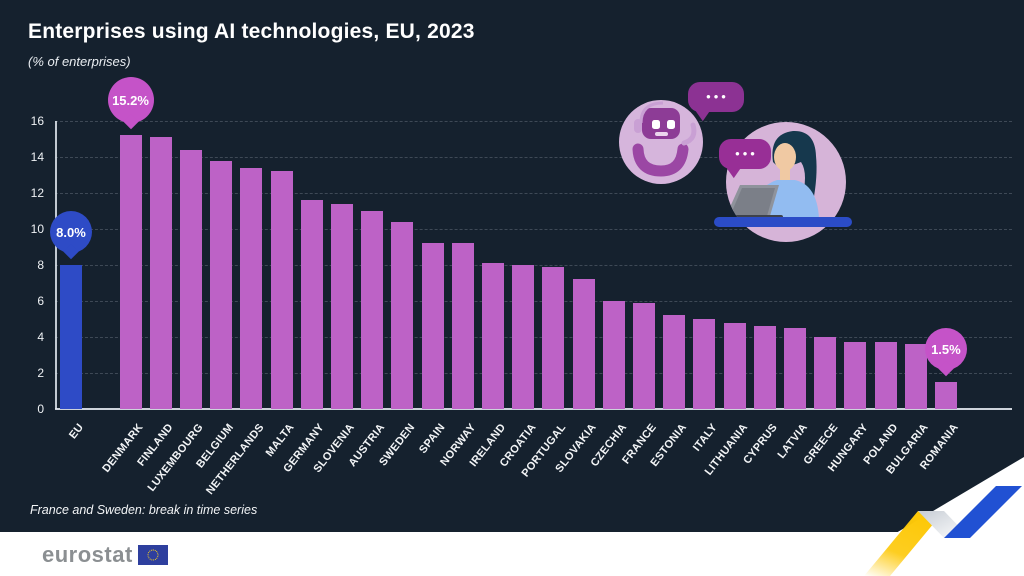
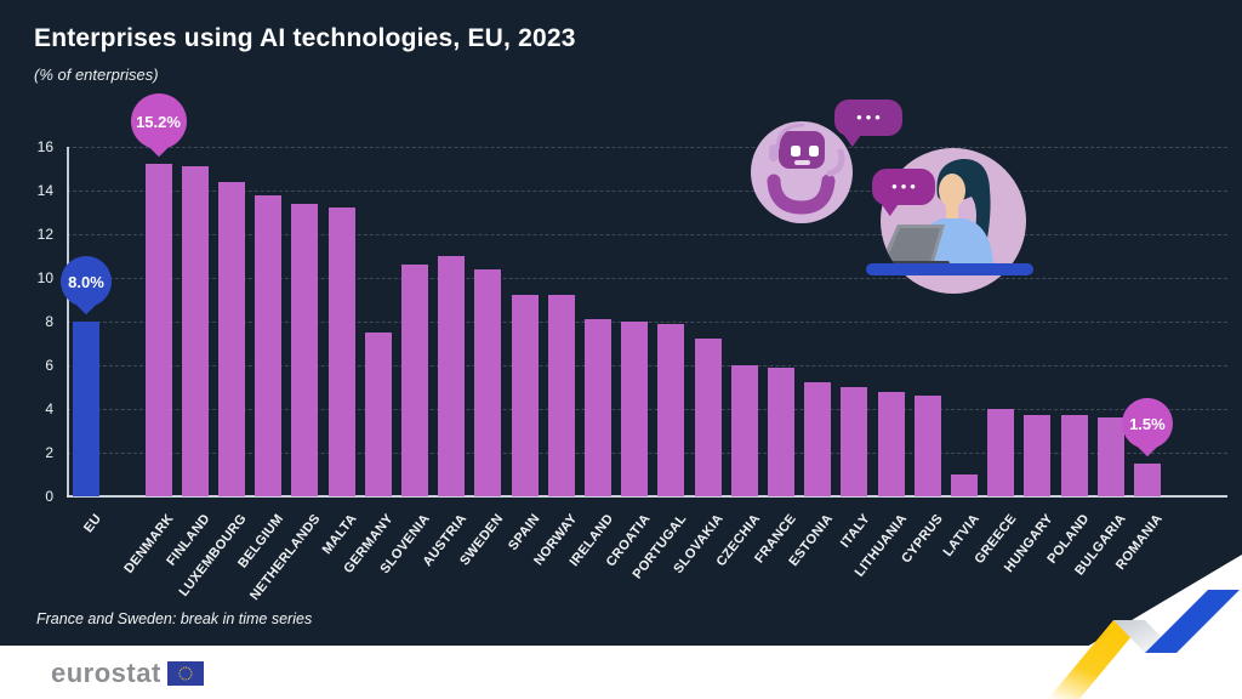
GERMANY: 11.6 -> 7.5
SLOVENIA: 11.4 -> 10.6
LATVIA: 4.5 -> 1.0
